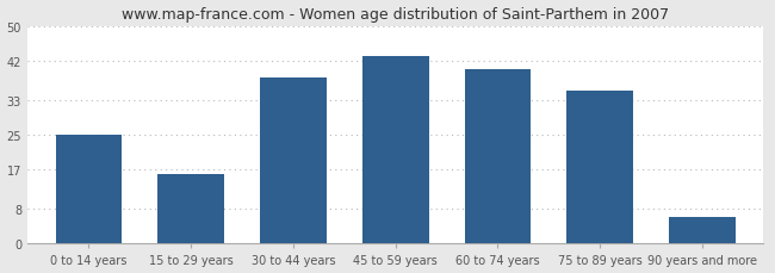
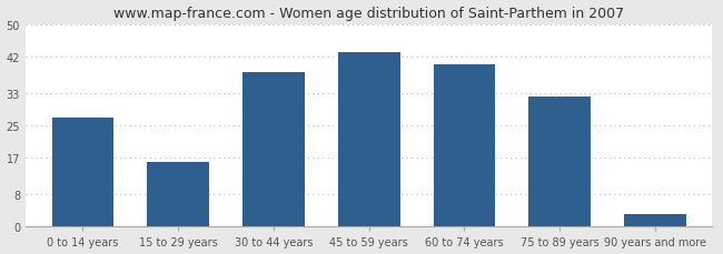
0 to 14 years: 25 -> 27
75 to 89 years: 35 -> 32
90 years and more: 6 -> 3
